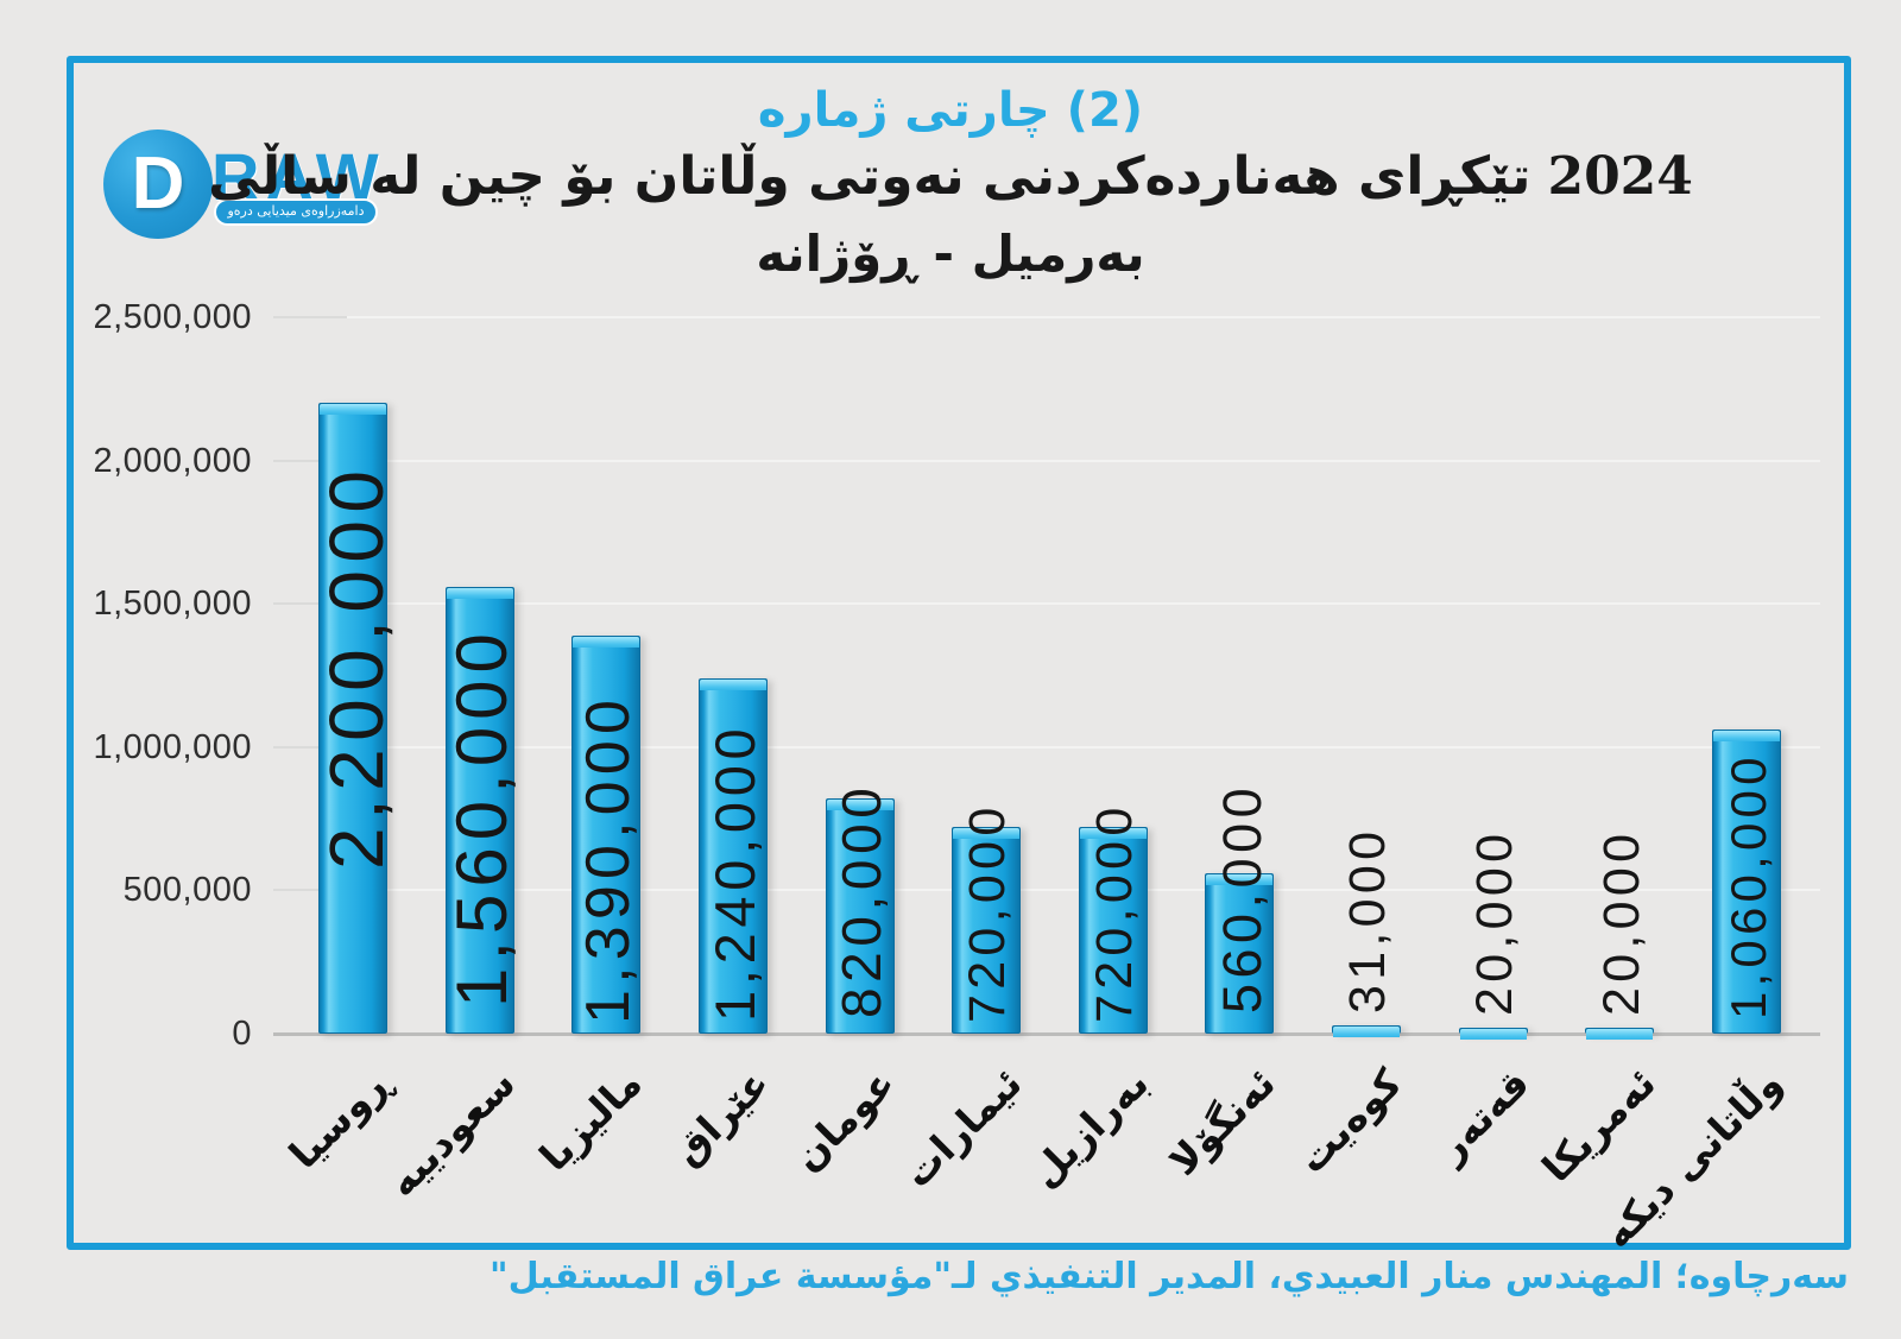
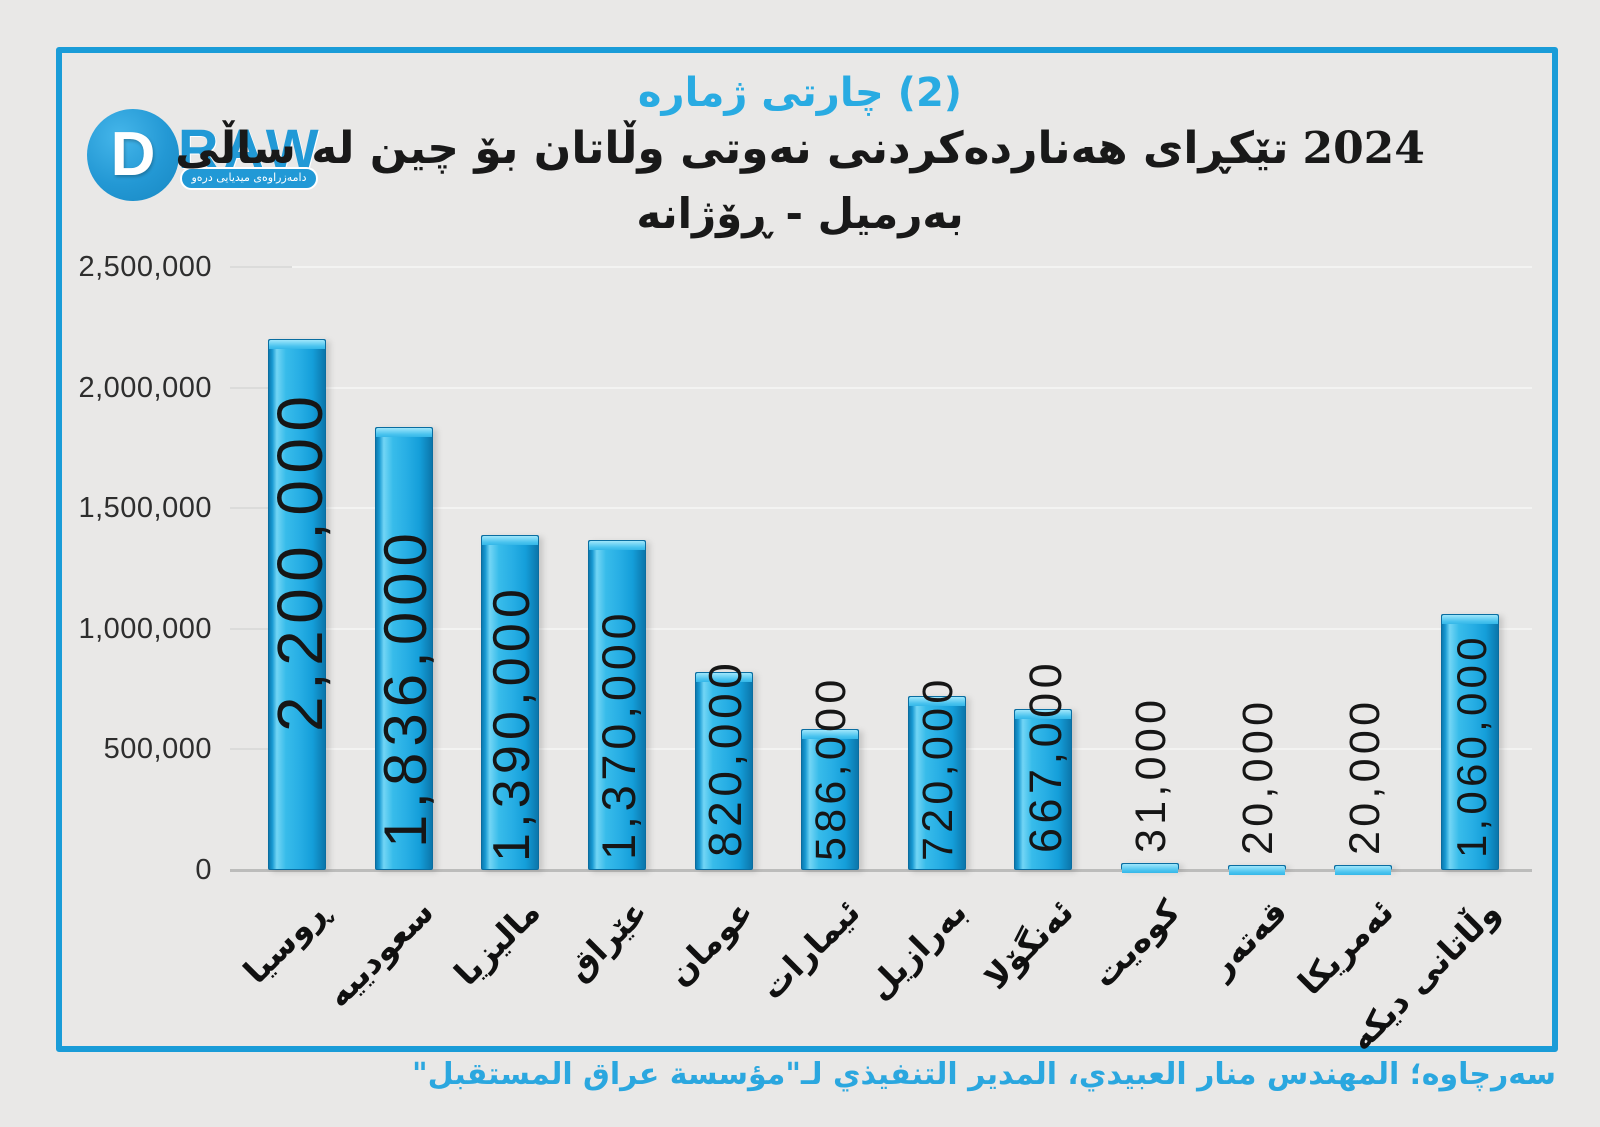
سعودییە: 1,560,000 -> 1,836,000
عێراق: 1,240,000 -> 1,370,000
ئیمارات: 720,000 -> 586,000
ئەنگۆلا: 560,000 -> 667,000
